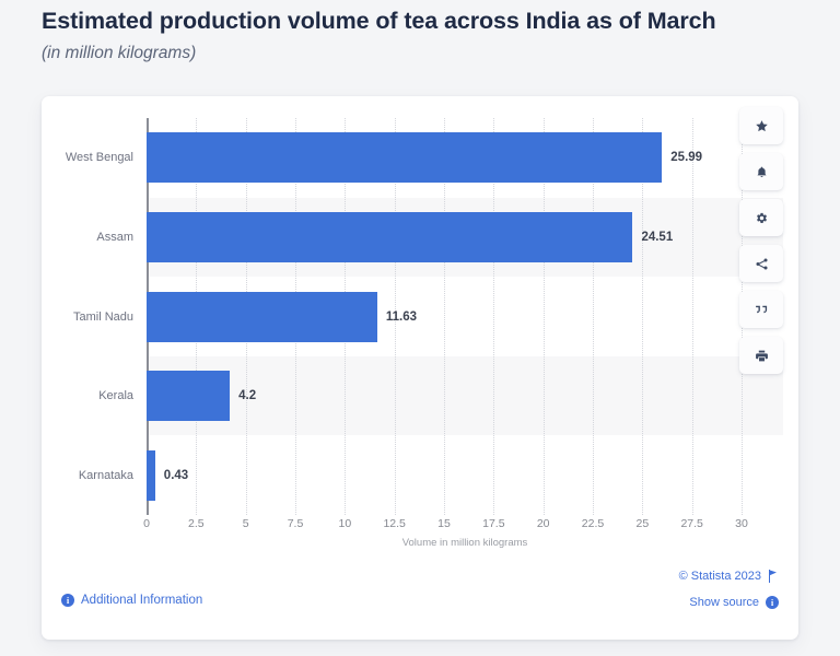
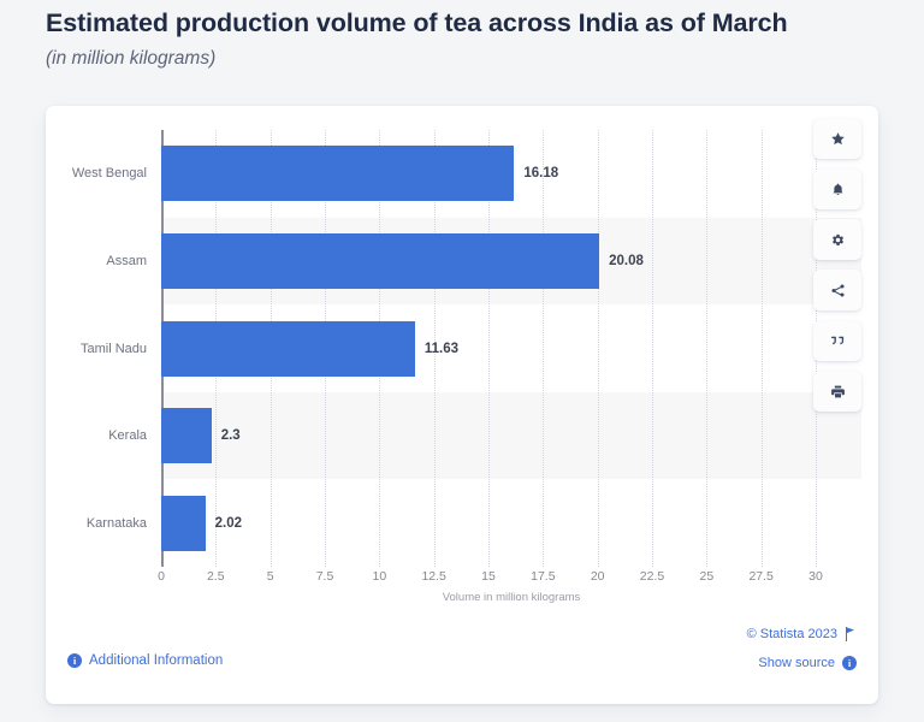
West Bengal: 25.99 -> 16.18
Assam: 24.51 -> 20.08
Kerala: 4.2 -> 2.3
Karnataka: 0.43 -> 2.02
